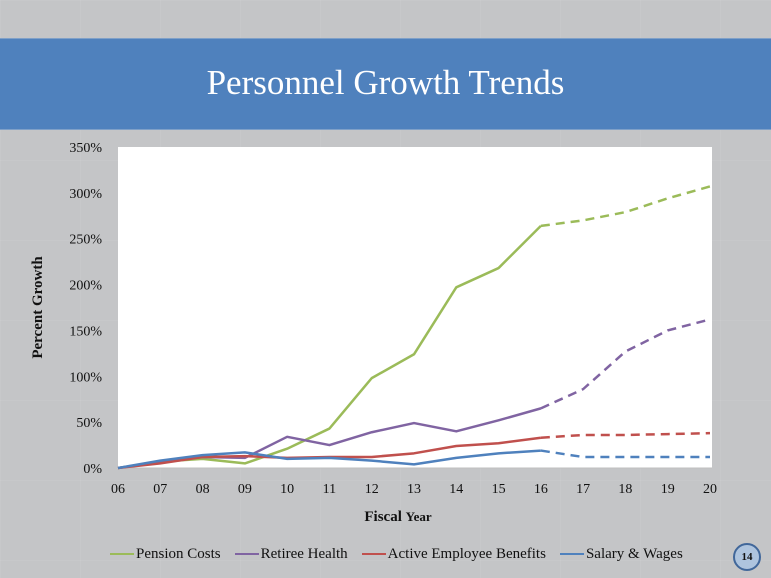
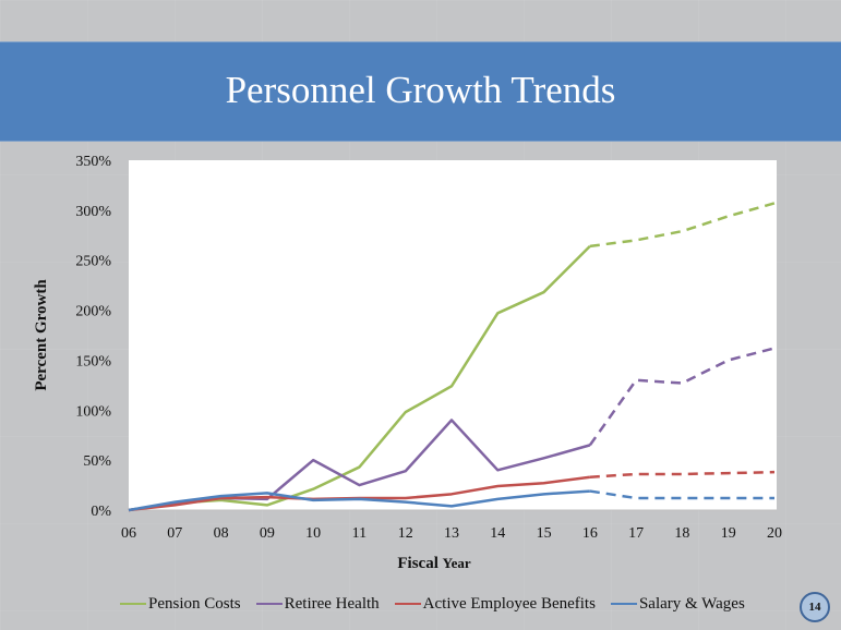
Retiree Health/10: 30% -> 50%
Retiree Health/13: 50% -> 90%
Retiree Health/17: 90% -> 130%
